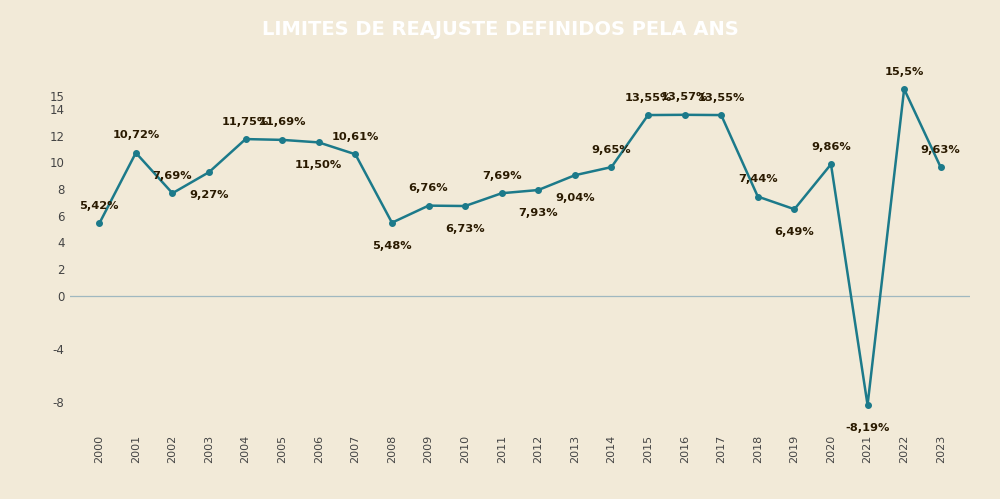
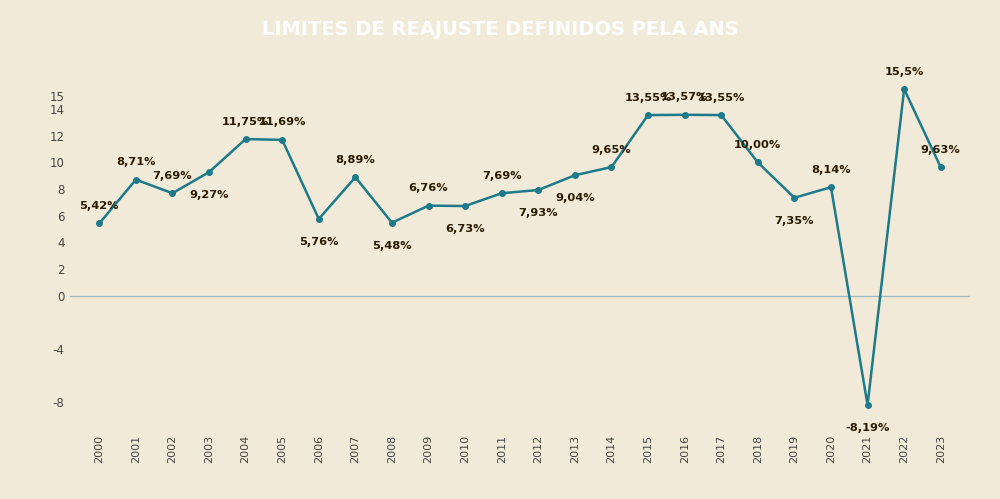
2001: 10,72% -> 8,71%
2006: 11,50% -> 5,76%
2007: 10,61% -> 8,89%
2018: 7,44% -> 10,00%
2019: 6,49% -> 7,35%
2020: 9,86% -> 8,14%
